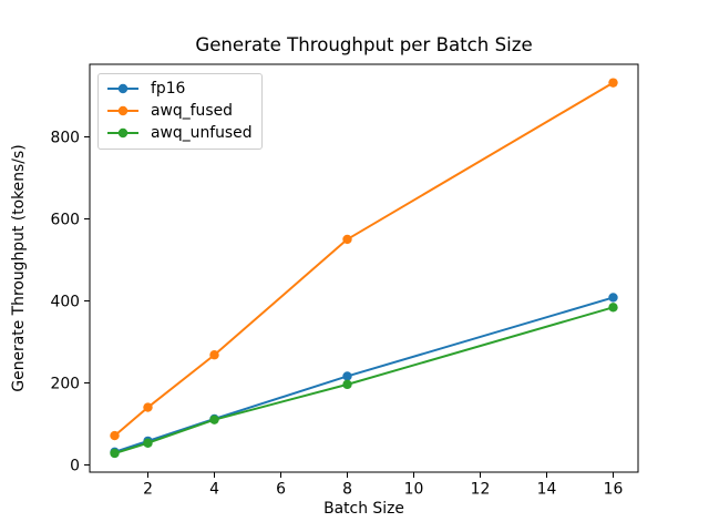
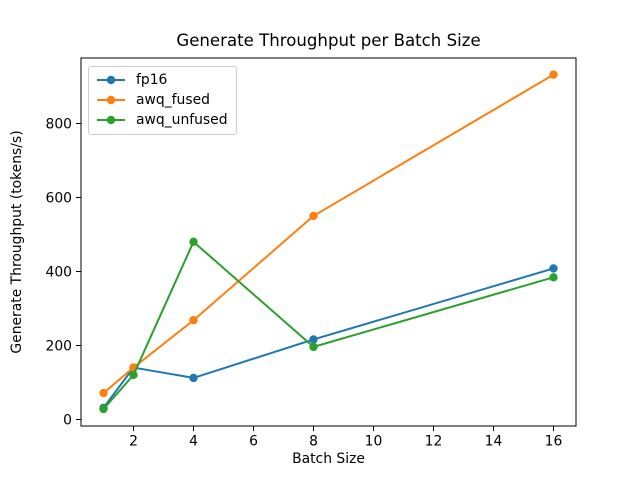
fp16/2: 60 -> 140
awq_unfused/2: 50 -> 120
awq_unfused/4: 110 -> 480
